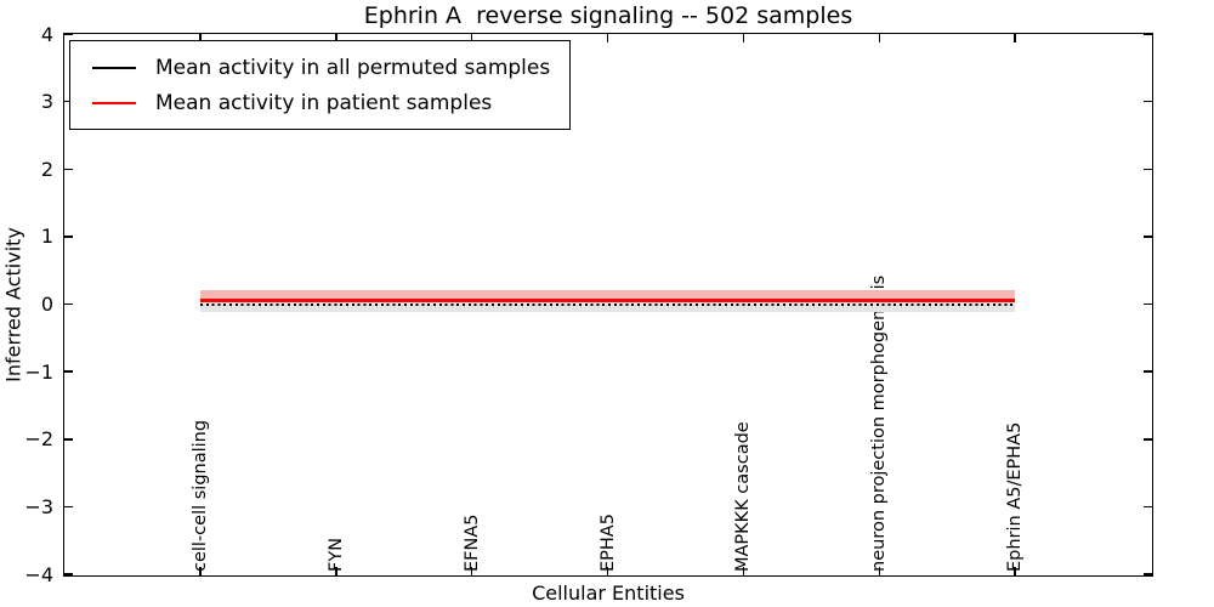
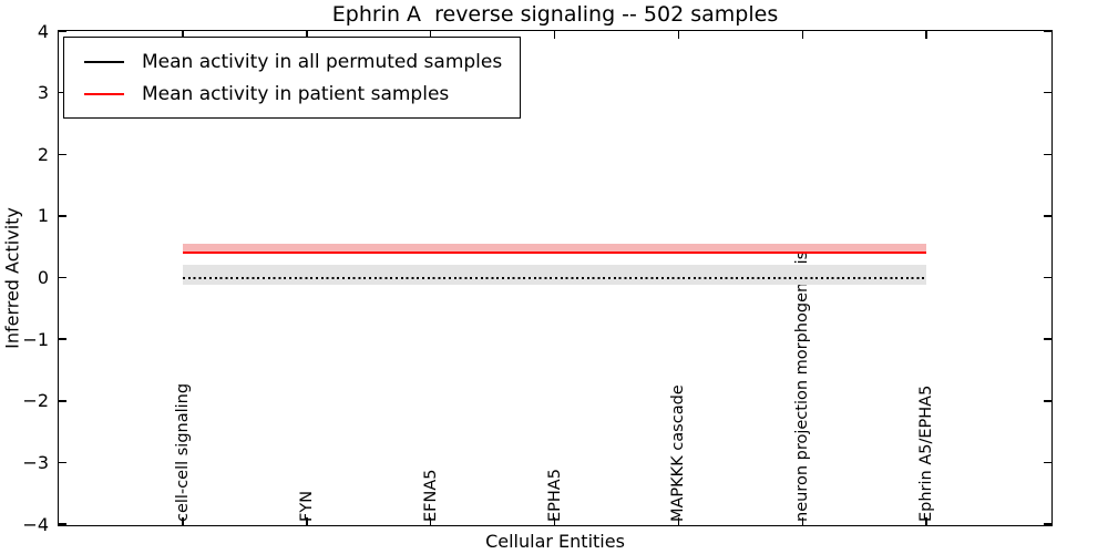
Mean activity in patient samples/EFNA5: 0.1 -> 0.8
Mean activity in patient samples/EPHA5: 0.1 -> 0.7
Mean activity in patient samples/Ephrin A5/EPHA5: 0.1 -> 1.1
